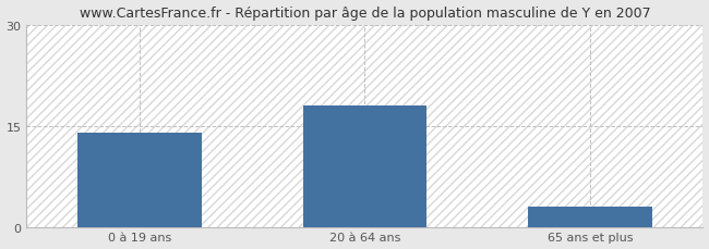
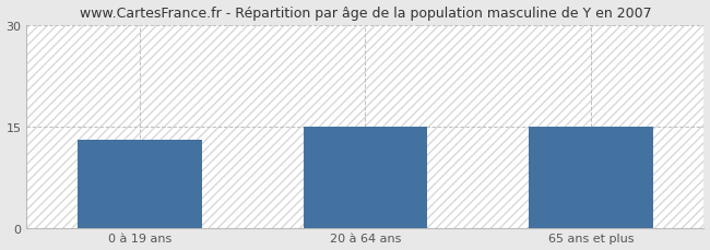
0 à 19 ans: 14 -> 13
20 à 64 ans: 18 -> 15
65 ans et plus: 3 -> 15
